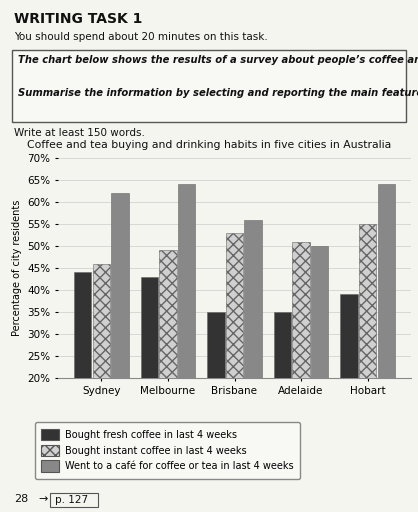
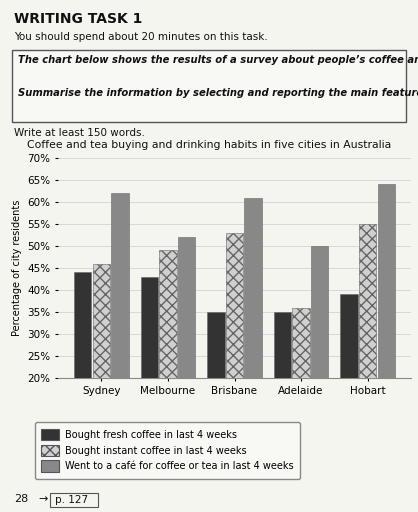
Went to a café for coffee or tea in last 4 weeks/Melbourne: 64% -> 52%
Went to a café for coffee or tea in last 4 weeks/Brisbane: 56% -> 61%
Bought instant coffee in last 4 weeks/Adelaide: 51% -> 36%
